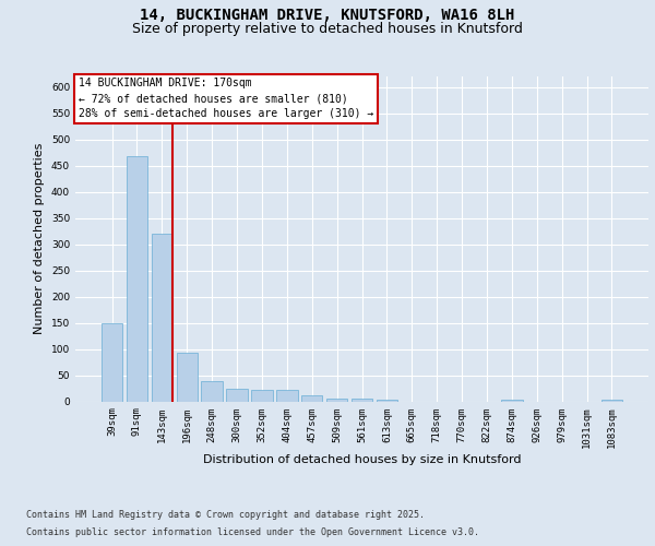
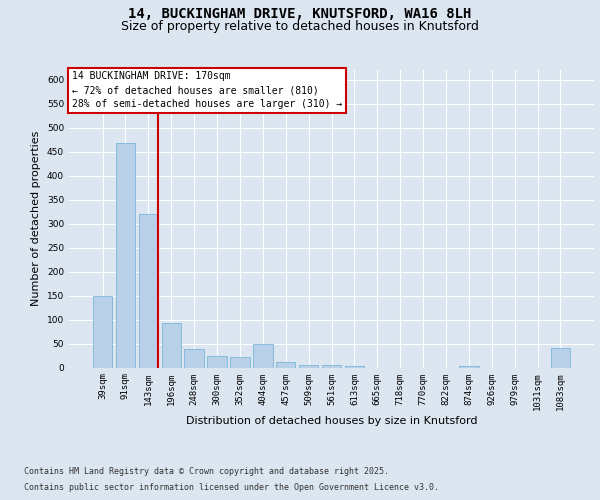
404sqm: 21 -> 50
1083sqm: 3 -> 40
